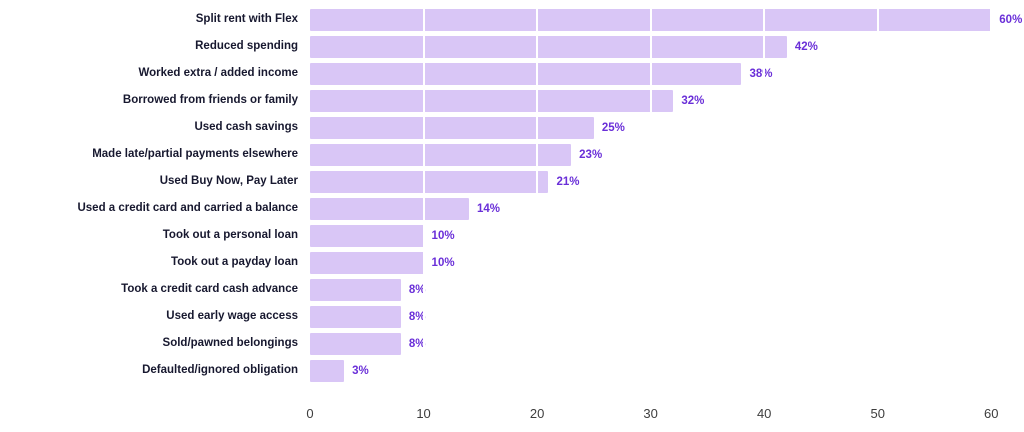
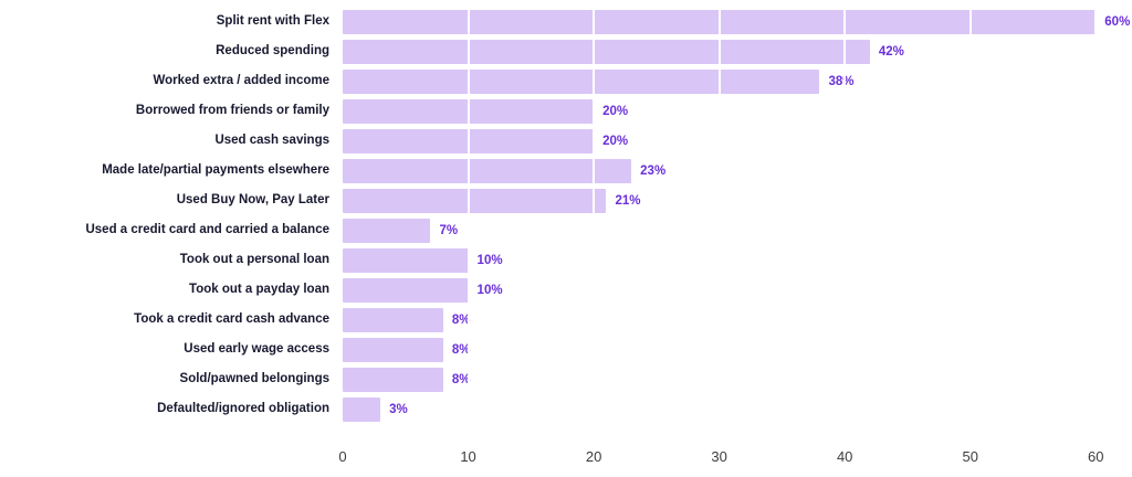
Borrowed from friends or family: 32% -> 20%
Used cash savings: 25% -> 20%
Used a credit card and carried a balance: 14% -> 7%
